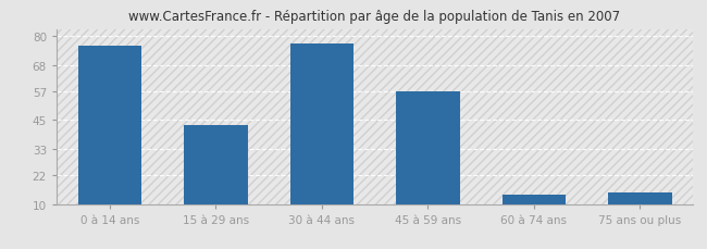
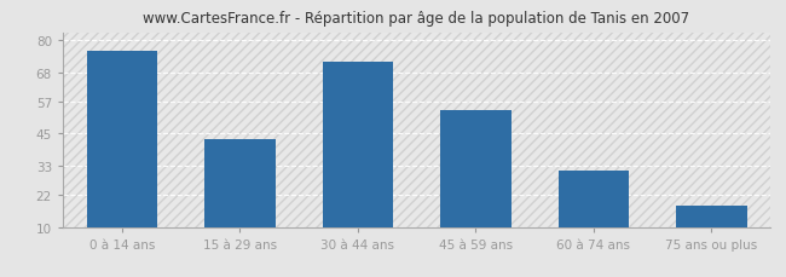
30 à 44 ans: 77 -> 72
45 à 59 ans: 57 -> 54
60 à 74 ans: 14 -> 31
75 ans ou plus: 15 -> 18
